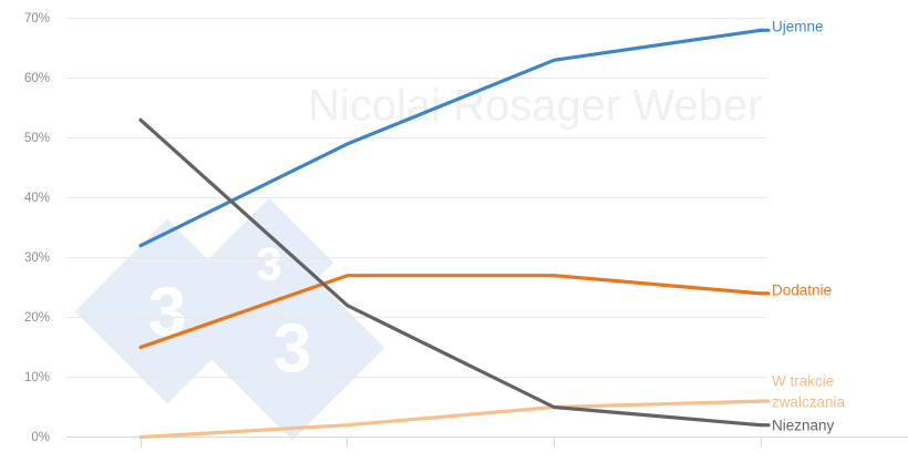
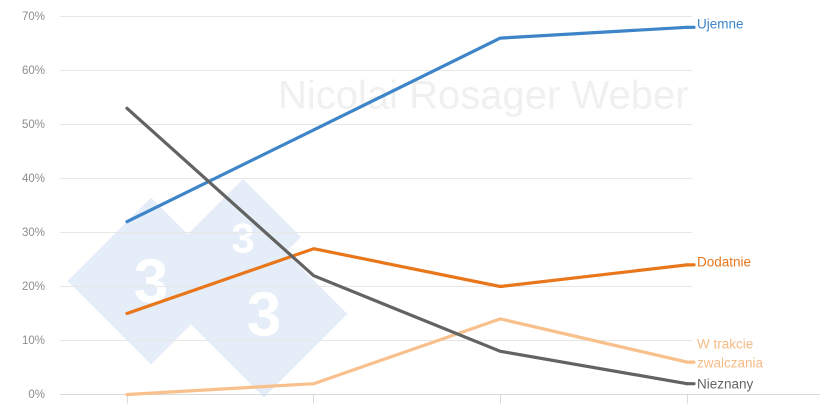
Ujemne/3: 63% -> 66%
Dodatnie/3: 27% -> 20%
W trakcie zwalczania/3: 5% -> 14%
Nieznany/3: 5% -> 8%
